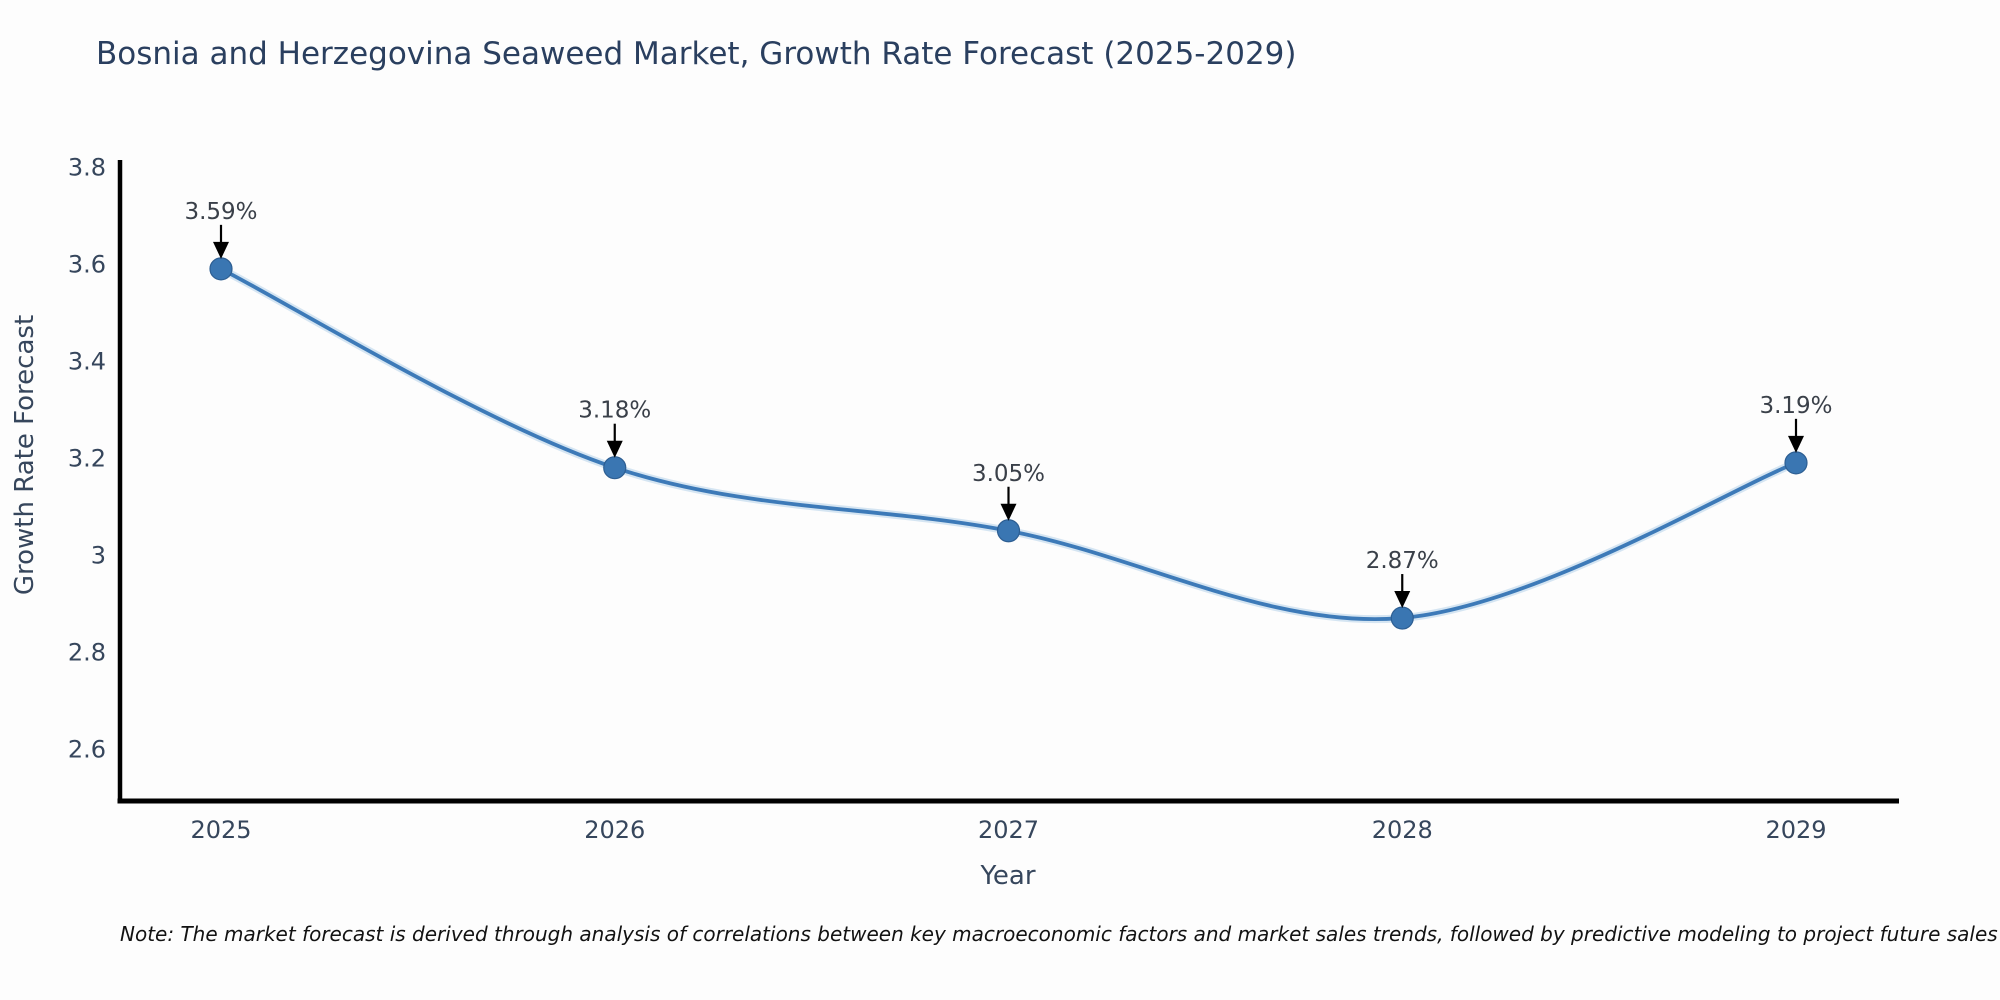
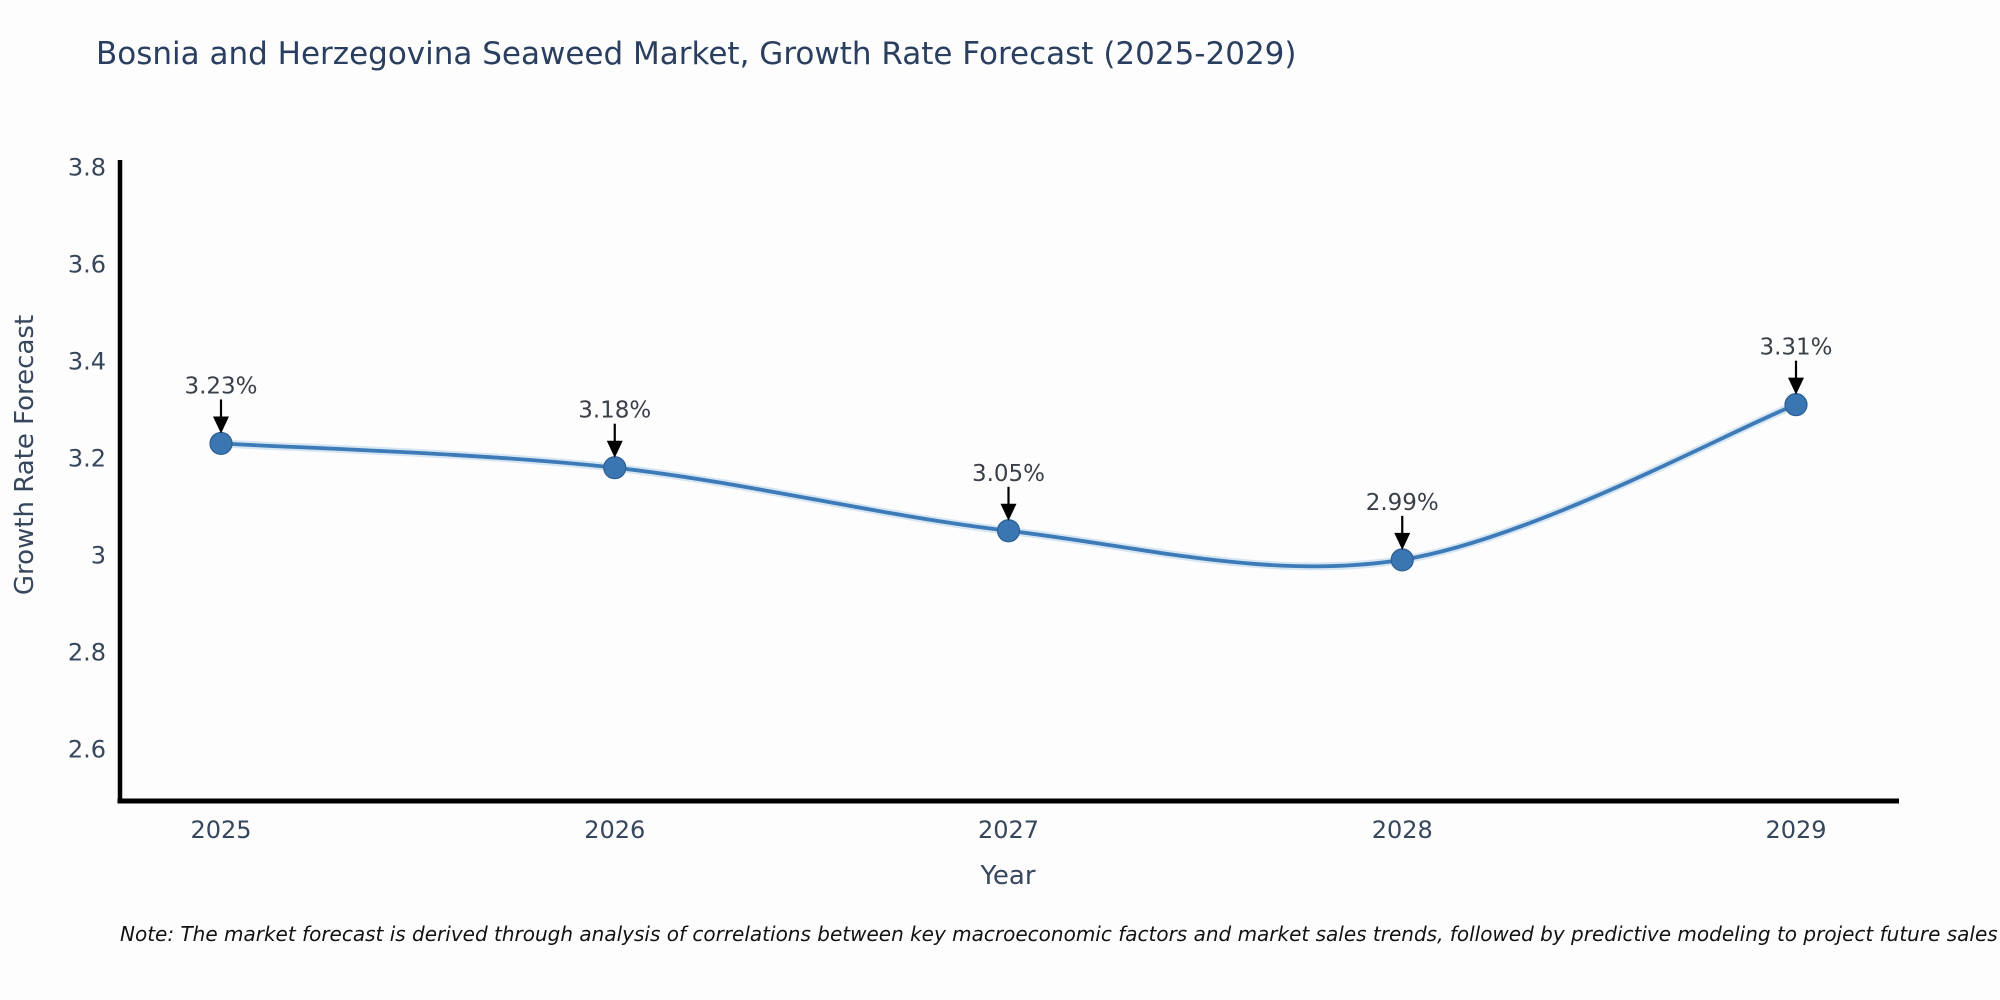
2025: 3.59% -> 3.23%
2028: 2.87% -> 2.99%
2029: 3.19% -> 3.31%
